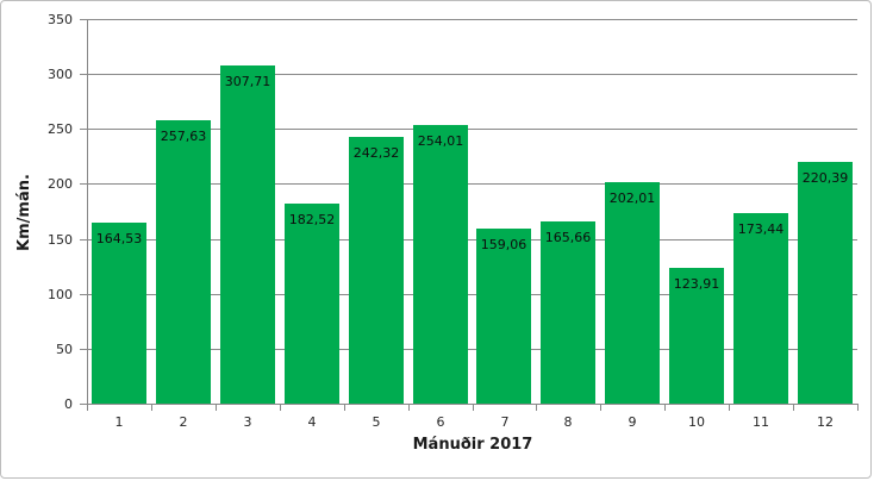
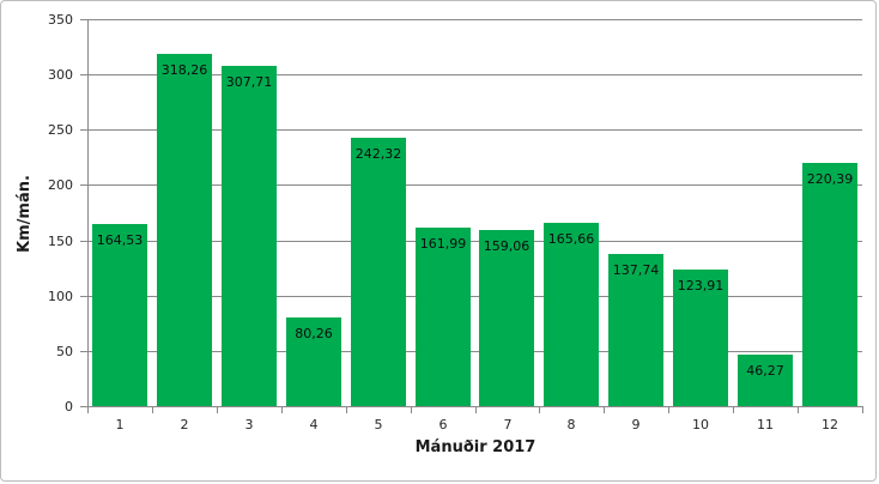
2: 257,63 -> 318,26
4: 182,52 -> 80,26
6: 254,01 -> 161,99
9: 202,01 -> 137,74
11: 173,44 -> 46,27
